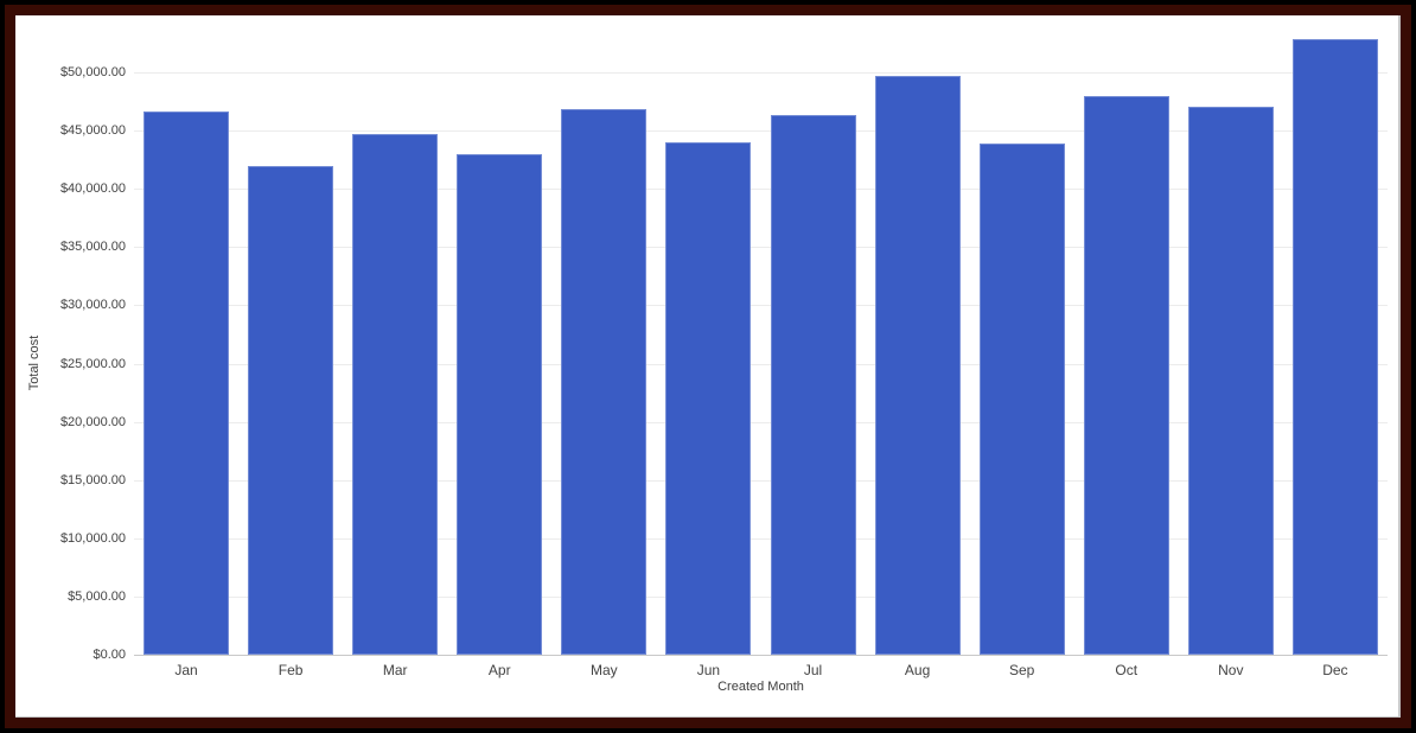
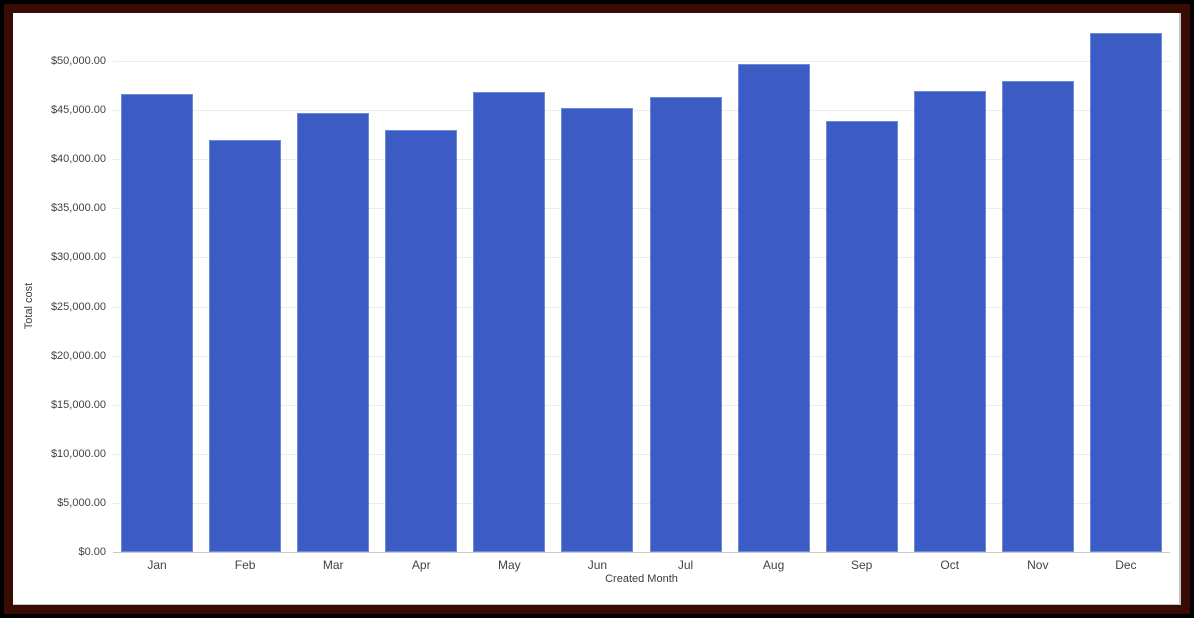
Jun: $44000 -> $45000
Oct: $48000 -> $47000
Nov: $47000 -> $48000
